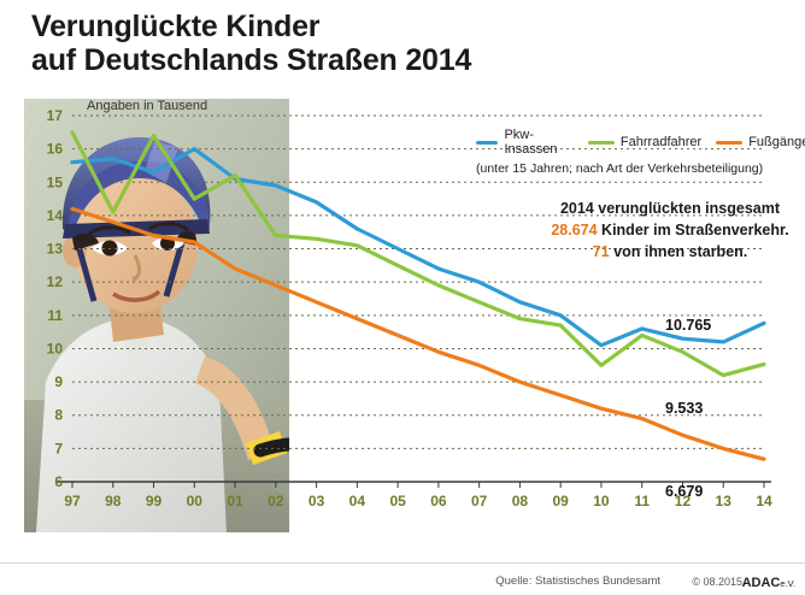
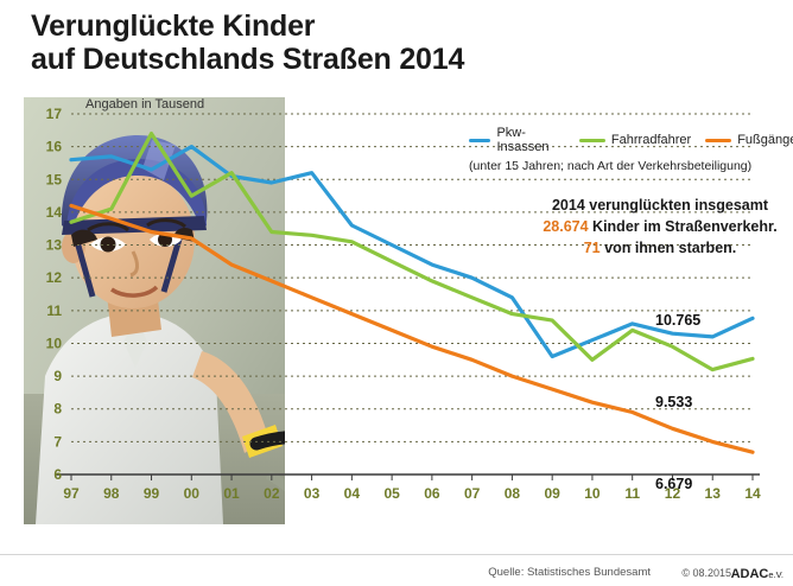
Fahrradfahrer/97: 16.5 -> 13.7
Pkw-Insassen/03: 14.4 -> 15.2
Pkw-Insassen/09: 11.0 -> 9.6
